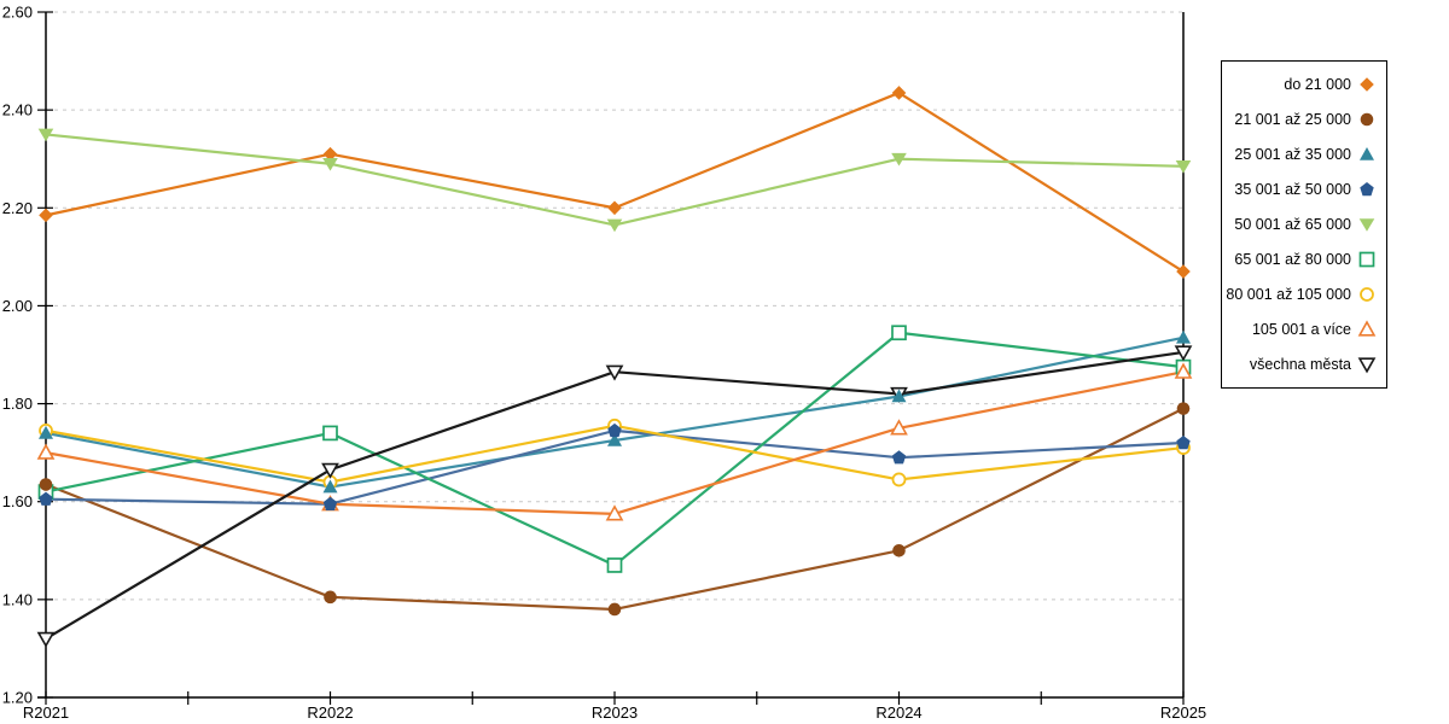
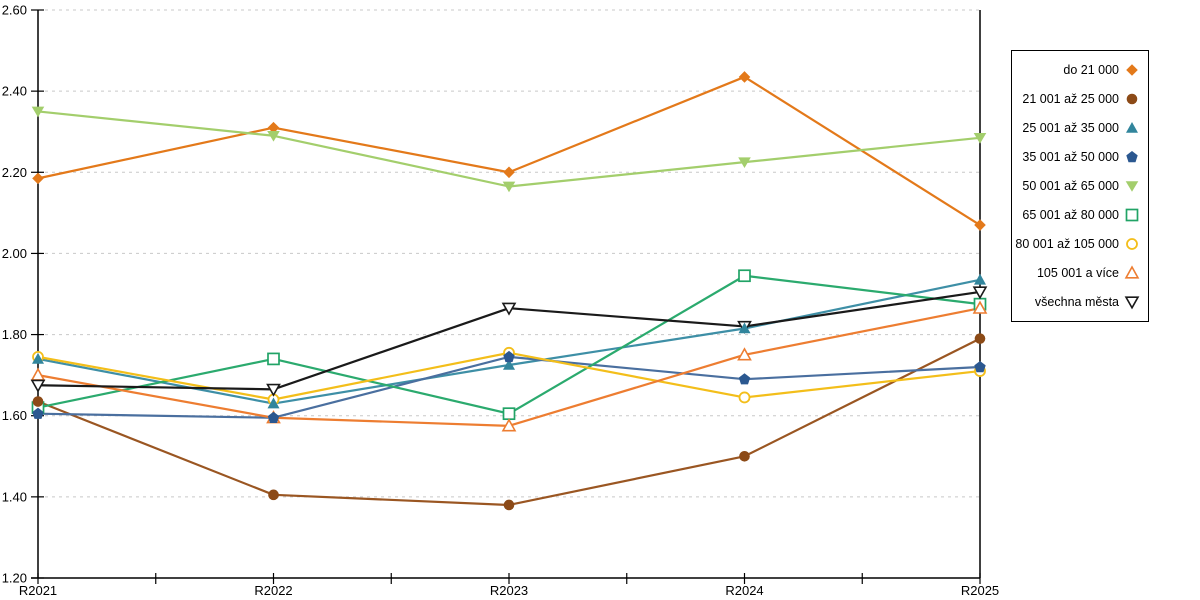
všechna města/R2021: 1.32 -> 1.68
65 001 až 80 000/R2023: 1.47 -> 1.60
50 001 až 65 000/R2024: 2.30 -> 2.23
